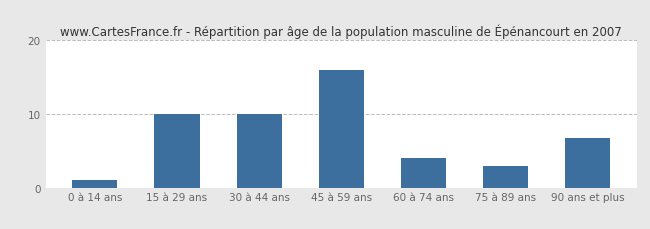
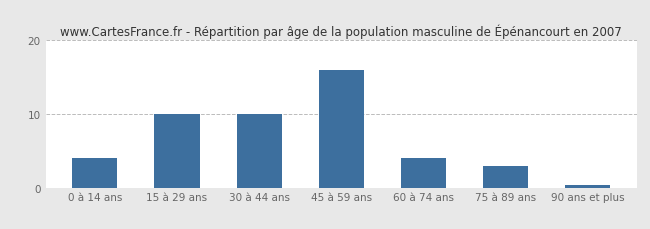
0 à 14 ans: 1.0 -> 4.0
90 ans et plus: 6.8 -> 0.3
